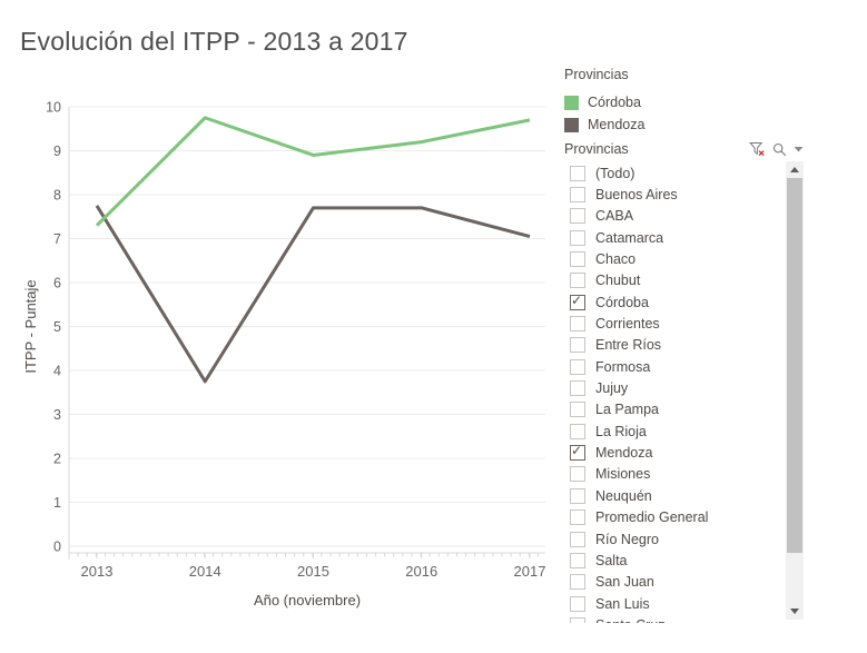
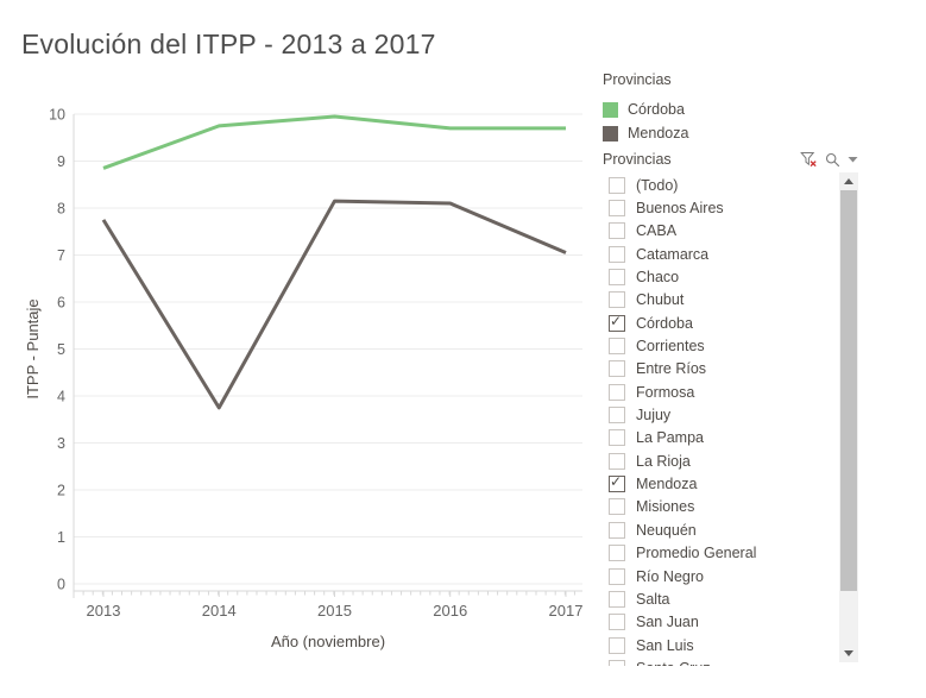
Córdoba/2013: 7.3 -> 8.8
Córdoba/2015: 8.9 -> 9.9
Mendoza/2015: 7.7 -> 8.2
Córdoba/2016: 9.2 -> 9.7
Mendoza/2016: 7.7 -> 8.1
